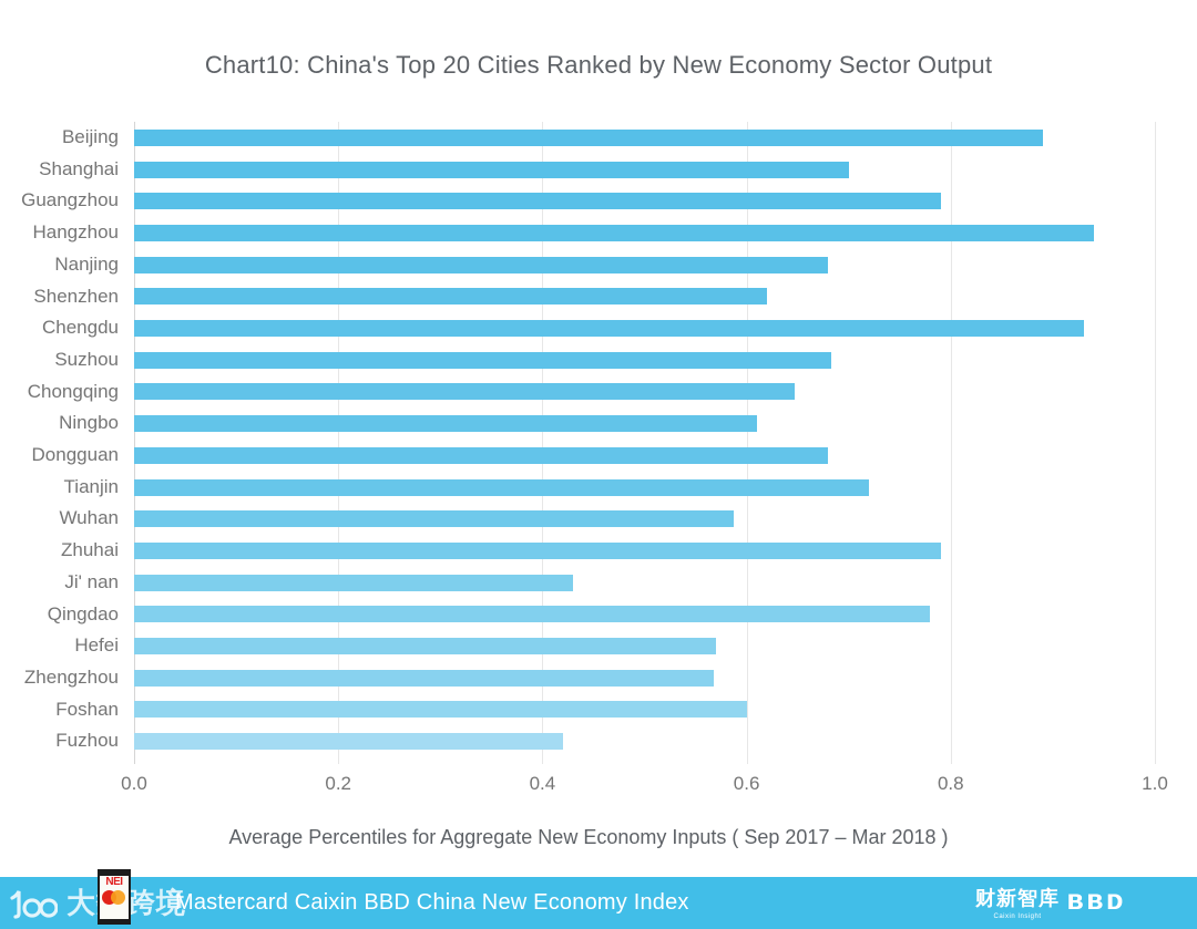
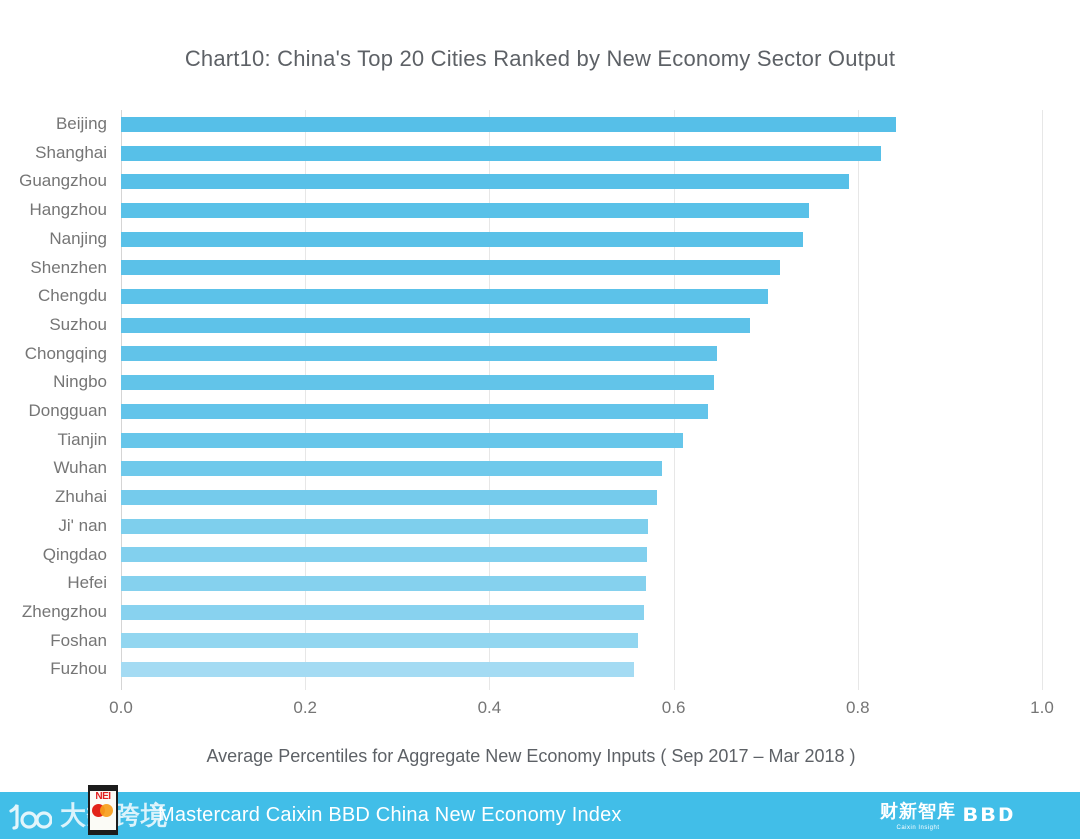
Beijing: 0.89 -> 0.84
Shanghai: 0.70 -> 0.82
Hangzhou: 0.94 -> 0.75
Nanjing: 0.68 -> 0.74
Shenzhen: 0.62 -> 0.72
Chengdu: 0.93 -> 0.70
Ningbo: 0.61 -> 0.64
Dongguan: 0.68 -> 0.64
Tianjin: 0.72 -> 0.61
Zhuhai: 0.79 -> 0.58
Ji' nan: 0.43 -> 0.57
Qingdao: 0.78 -> 0.57
Foshan: 0.60 -> 0.56
Fuzhou: 0.42 -> 0.56
